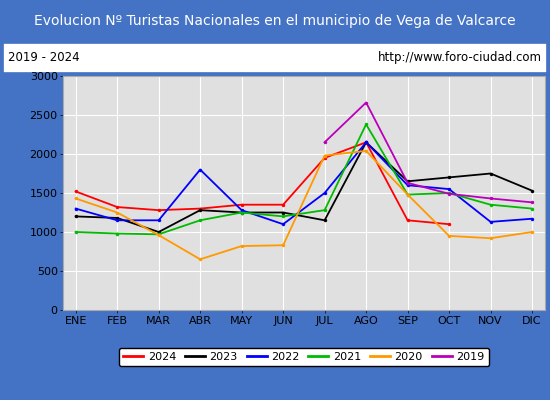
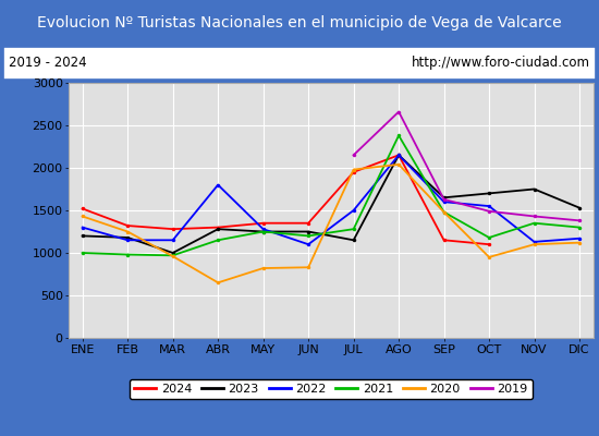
2021/OCT: 1500 -> 1180
2020/NOV: 920 -> 1100
2020/DIC: 1000 -> 1120
